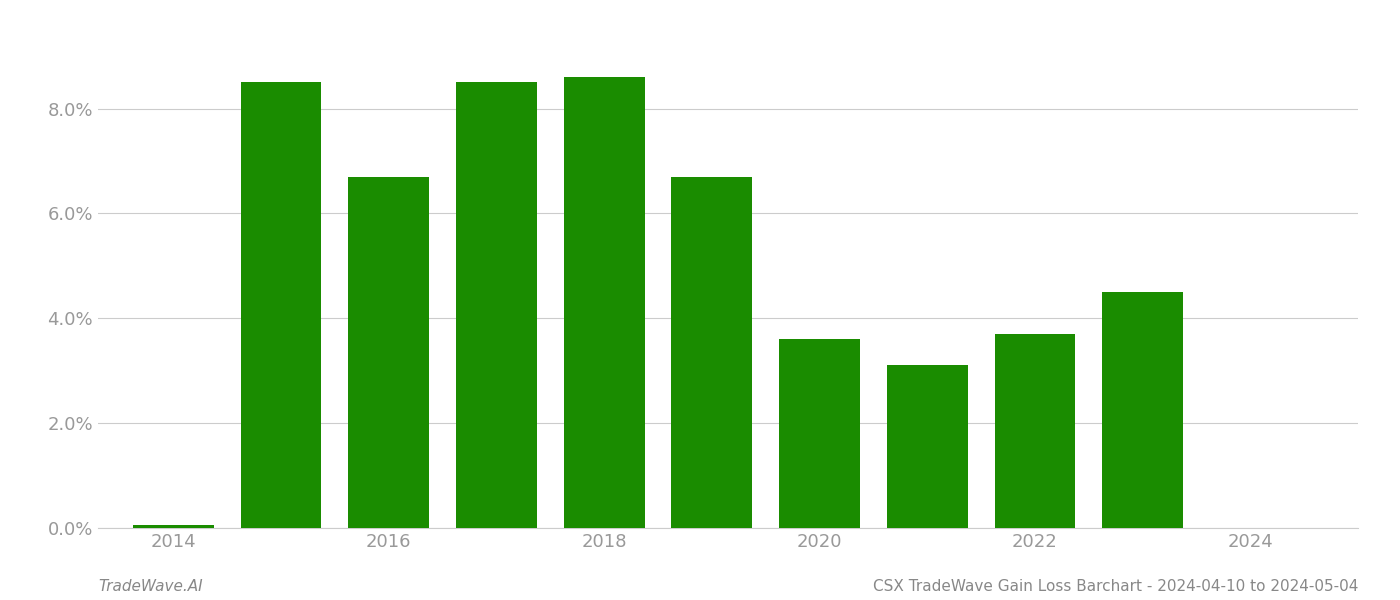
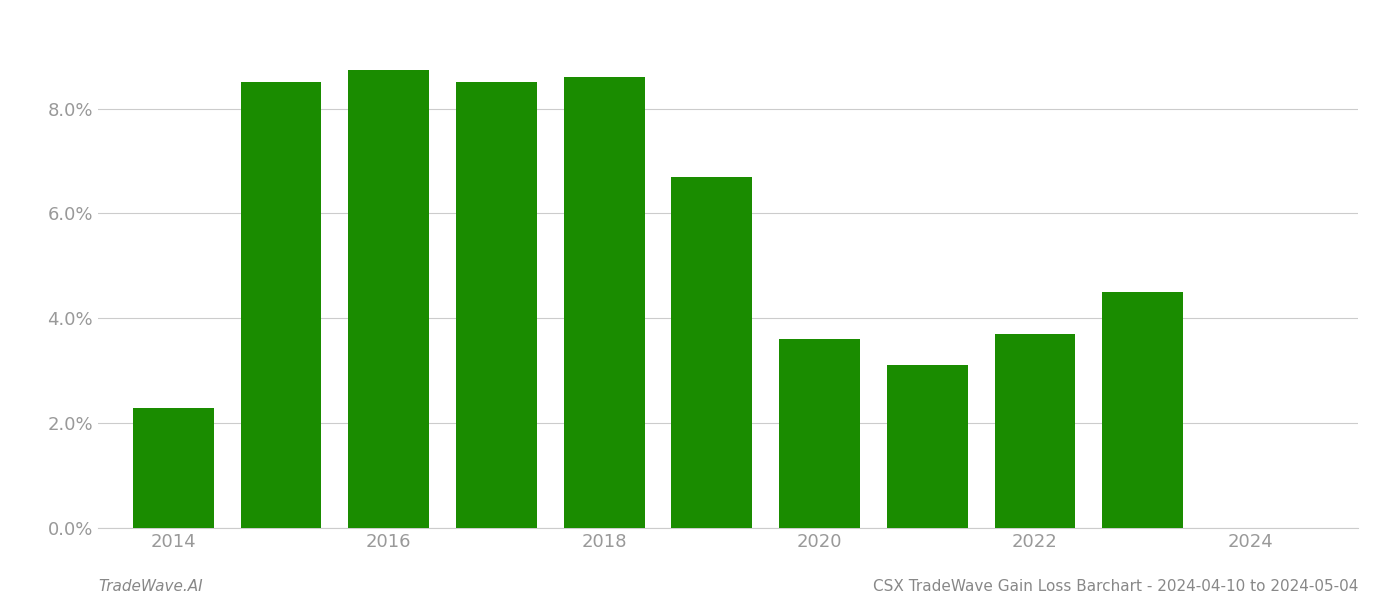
2014: 0.05% -> 2.28%
2016: 6.70% -> 8.74%
